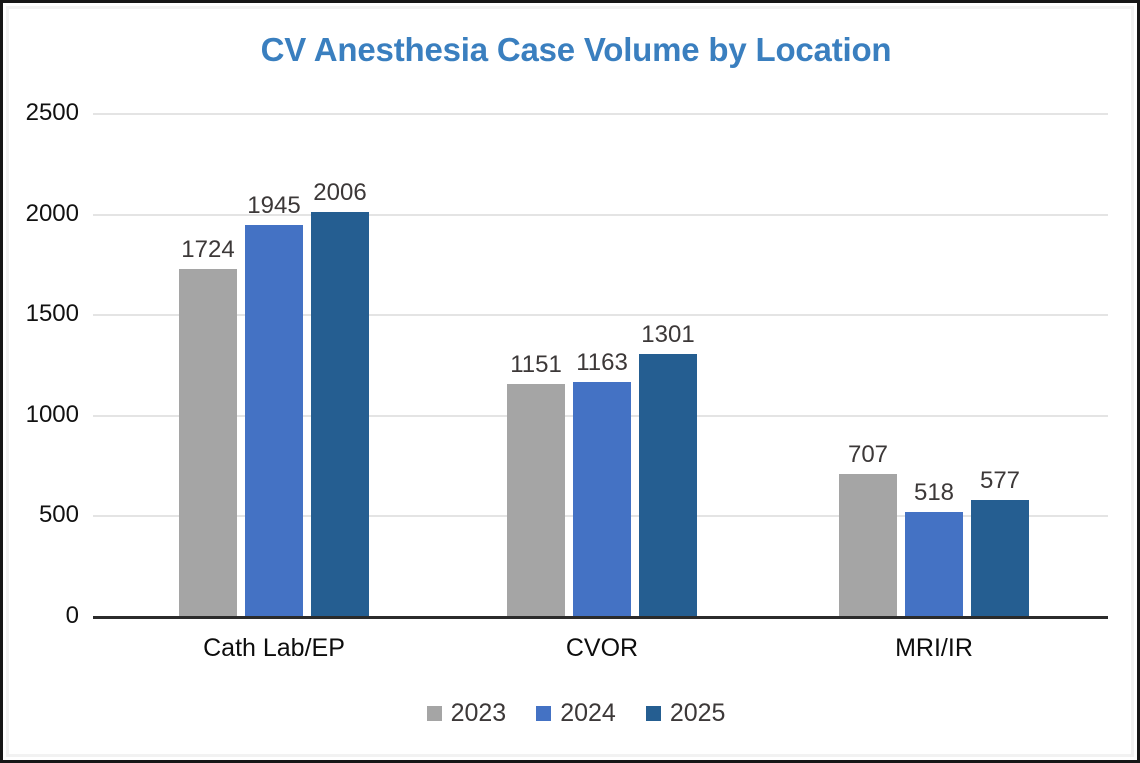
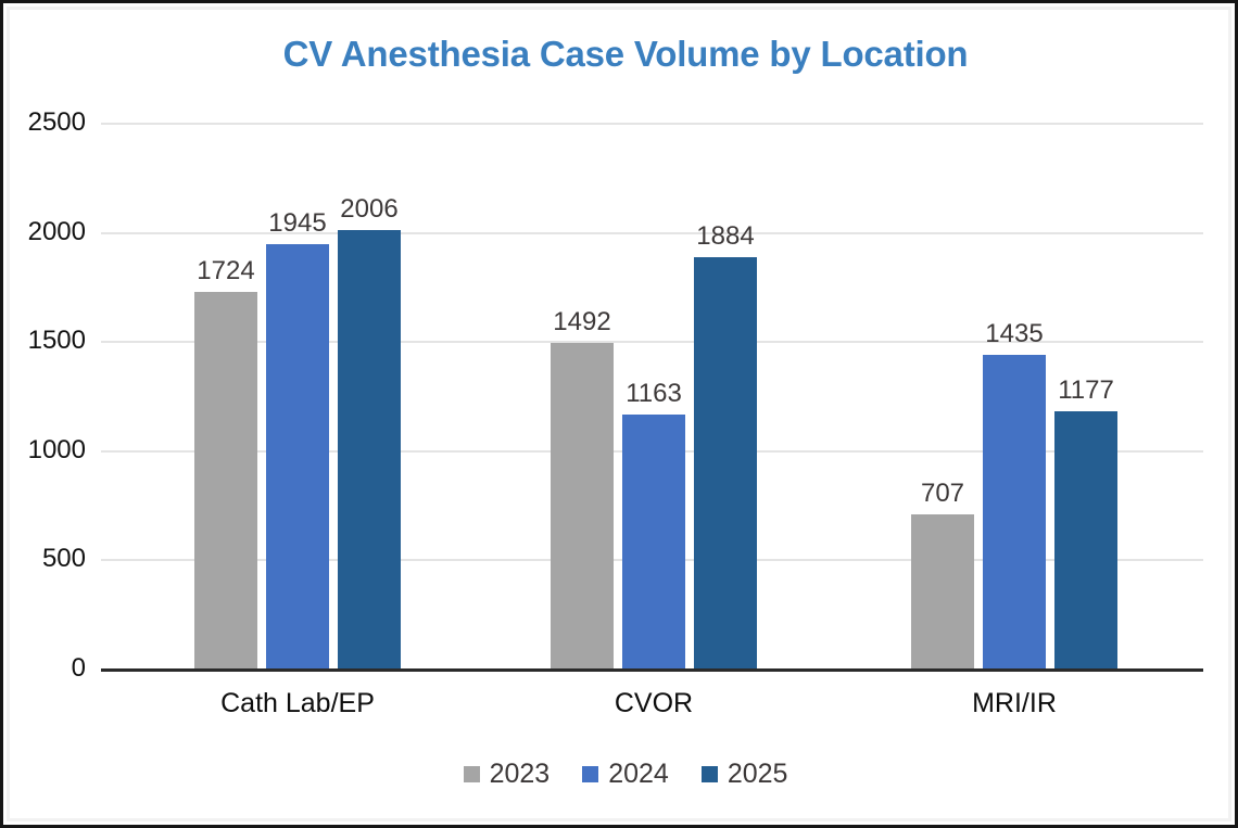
2023/CVOR: 1151 -> 1492
2025/CVOR: 1301 -> 1884
2024/MRI/IR: 518 -> 1435
2025/MRI/IR: 577 -> 1177
